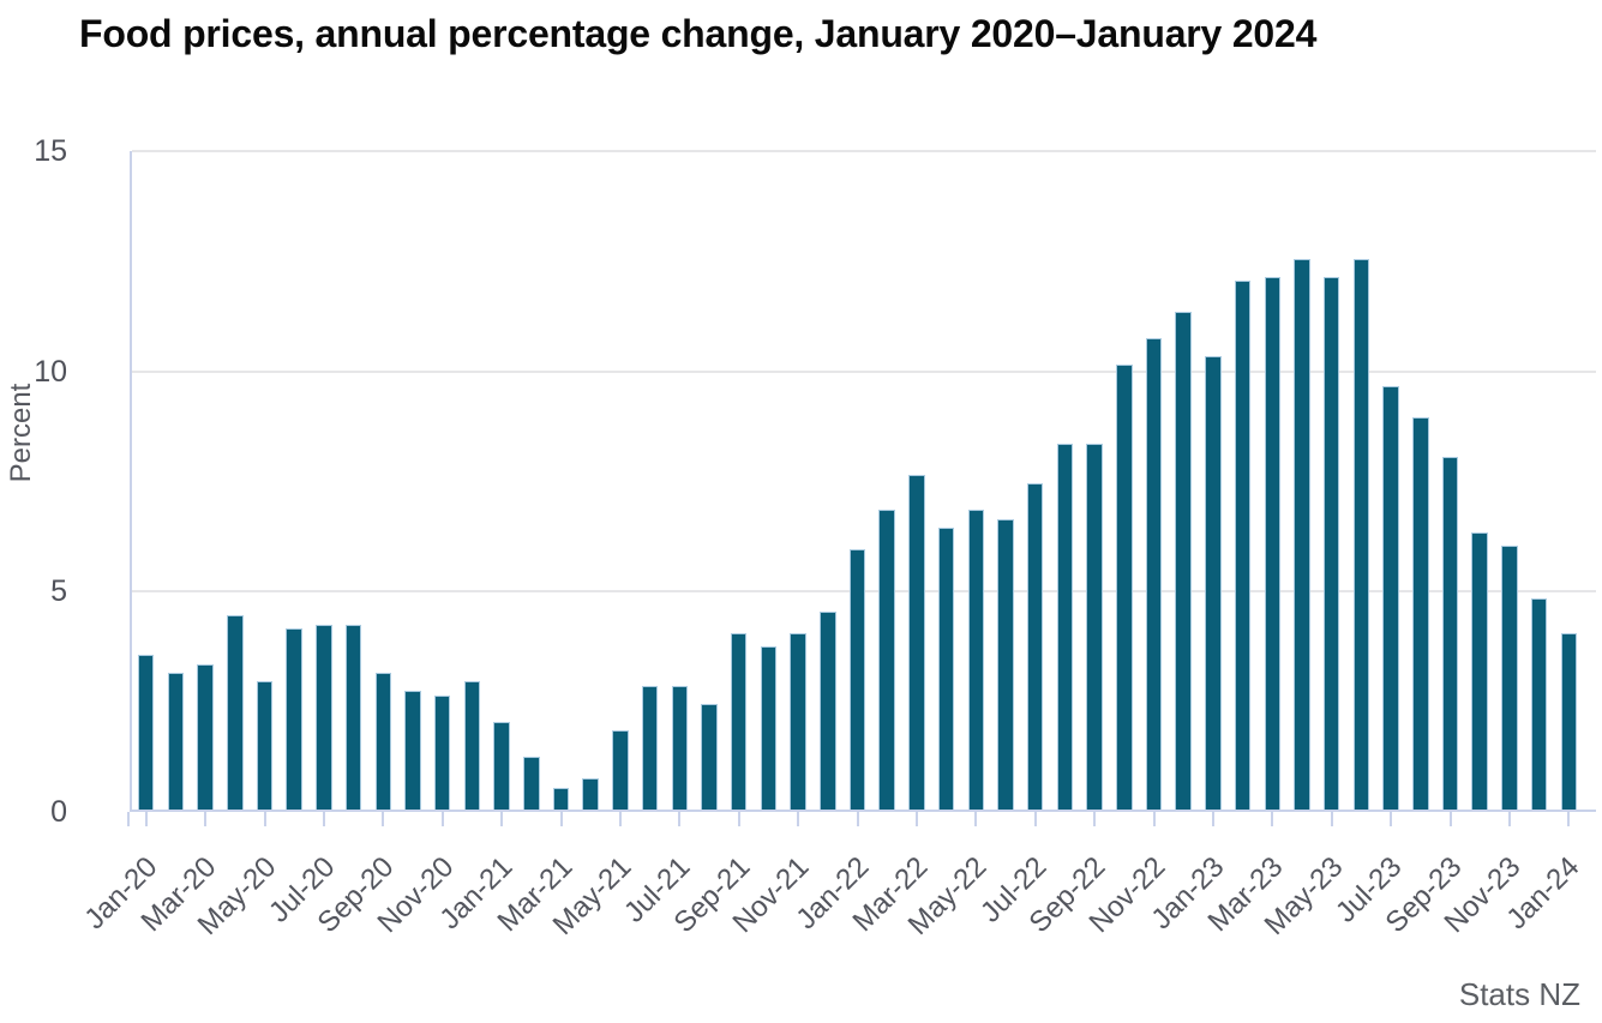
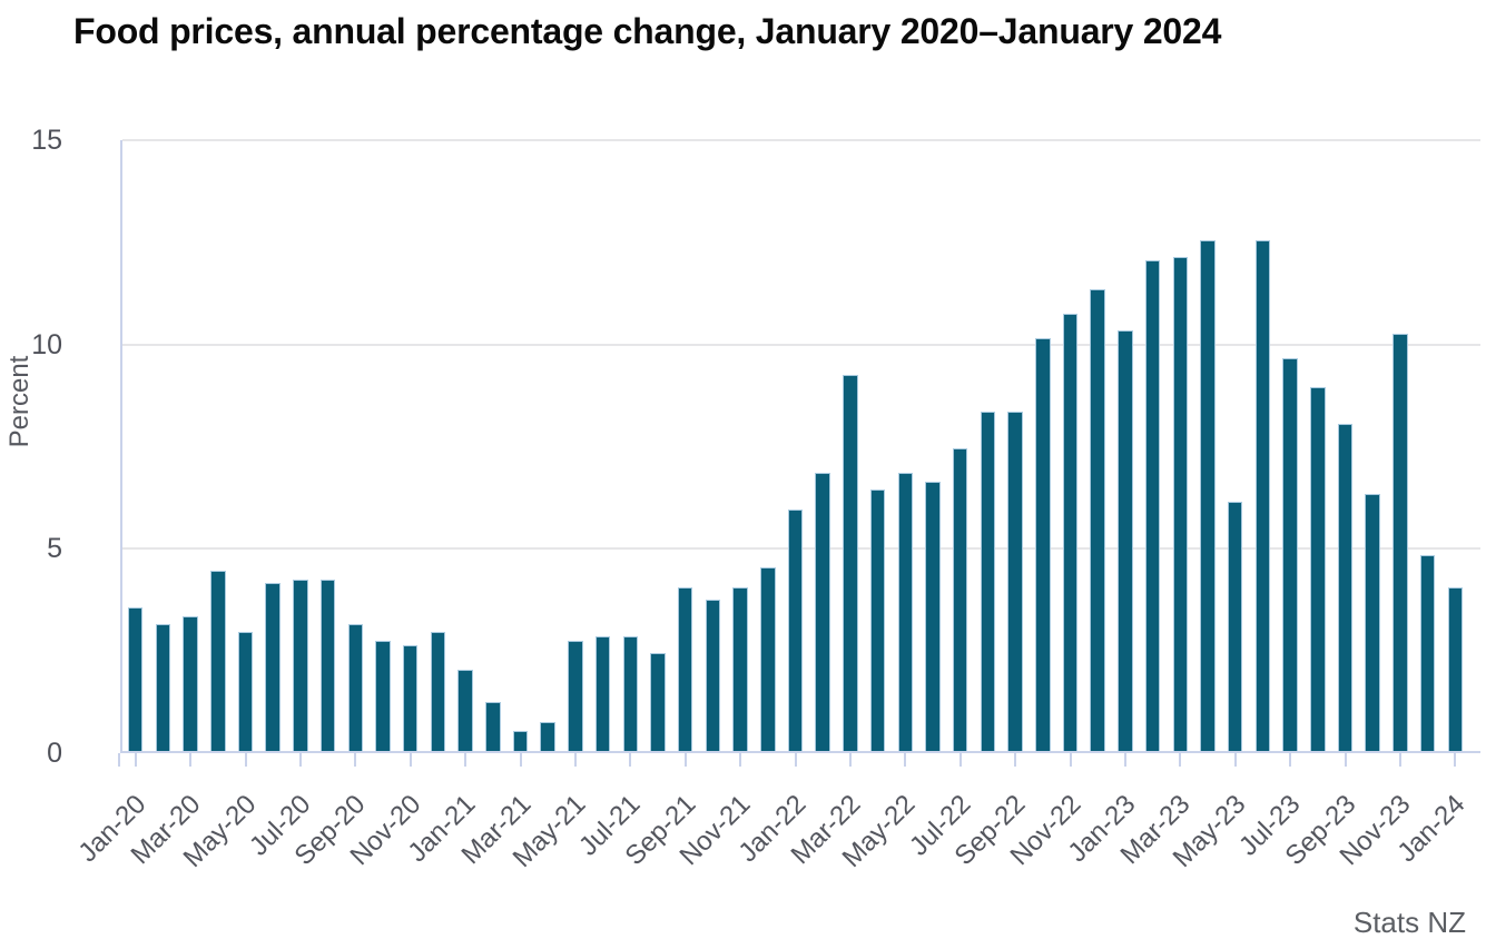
May-21: 1.8 -> 2.7
Mar-22: 7.6 -> 9.2
May-23: 12.1 -> 6.1
Nov-23: 6.0 -> 10.2
